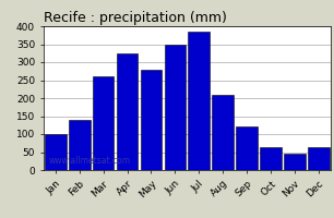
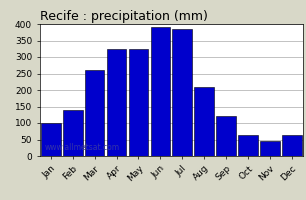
May: 280 -> 325
Jun: 350 -> 390
